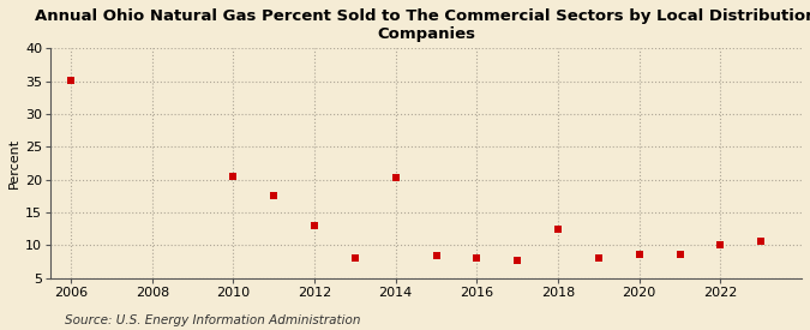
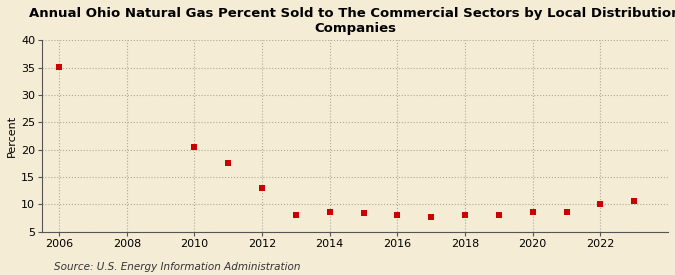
2014: 20.4 -> 8.7
2018: 12.4 -> 8.1
